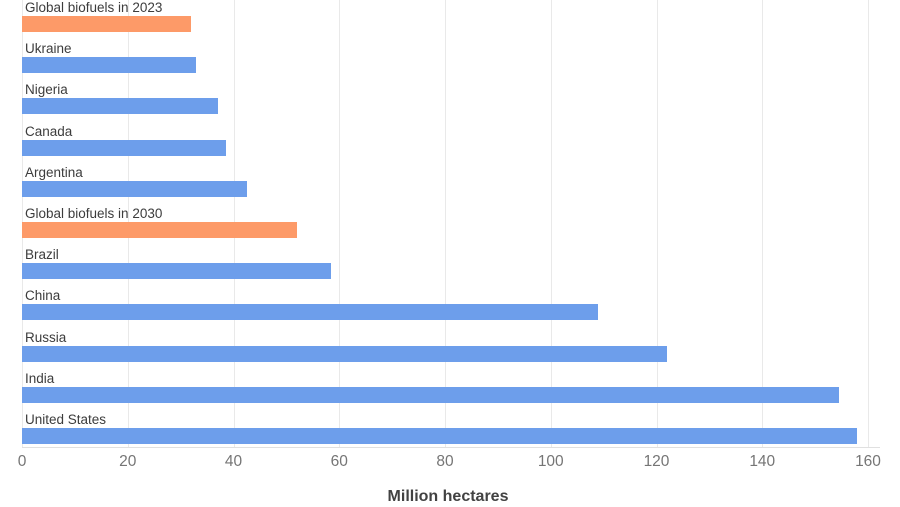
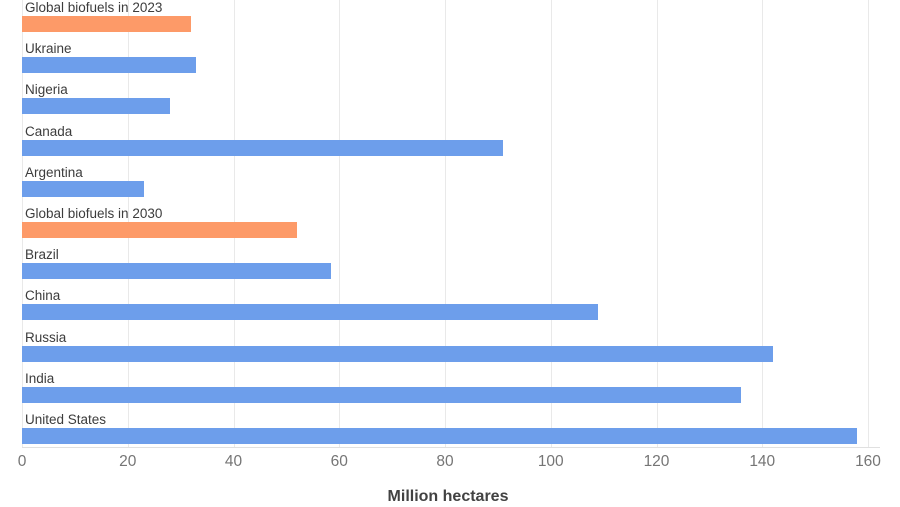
Nigeria: 37 -> 28
Canada: 38 -> 91
Argentina: 42 -> 23
Russia: 122 -> 142
India: 154 -> 136
